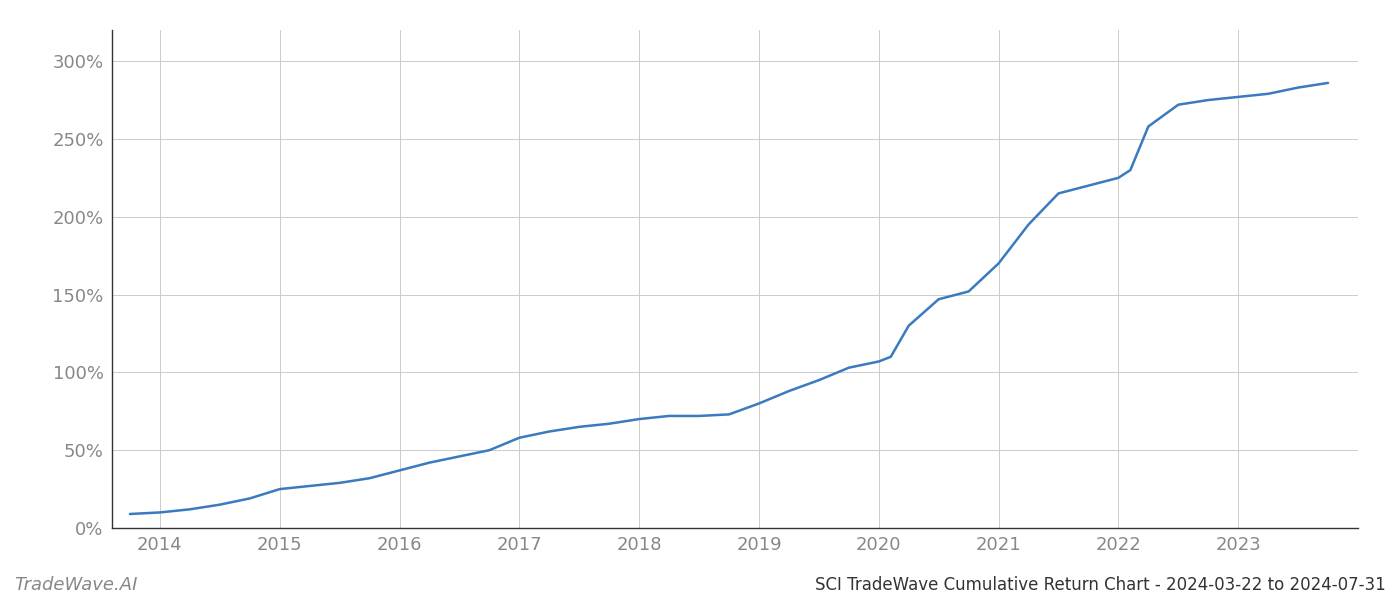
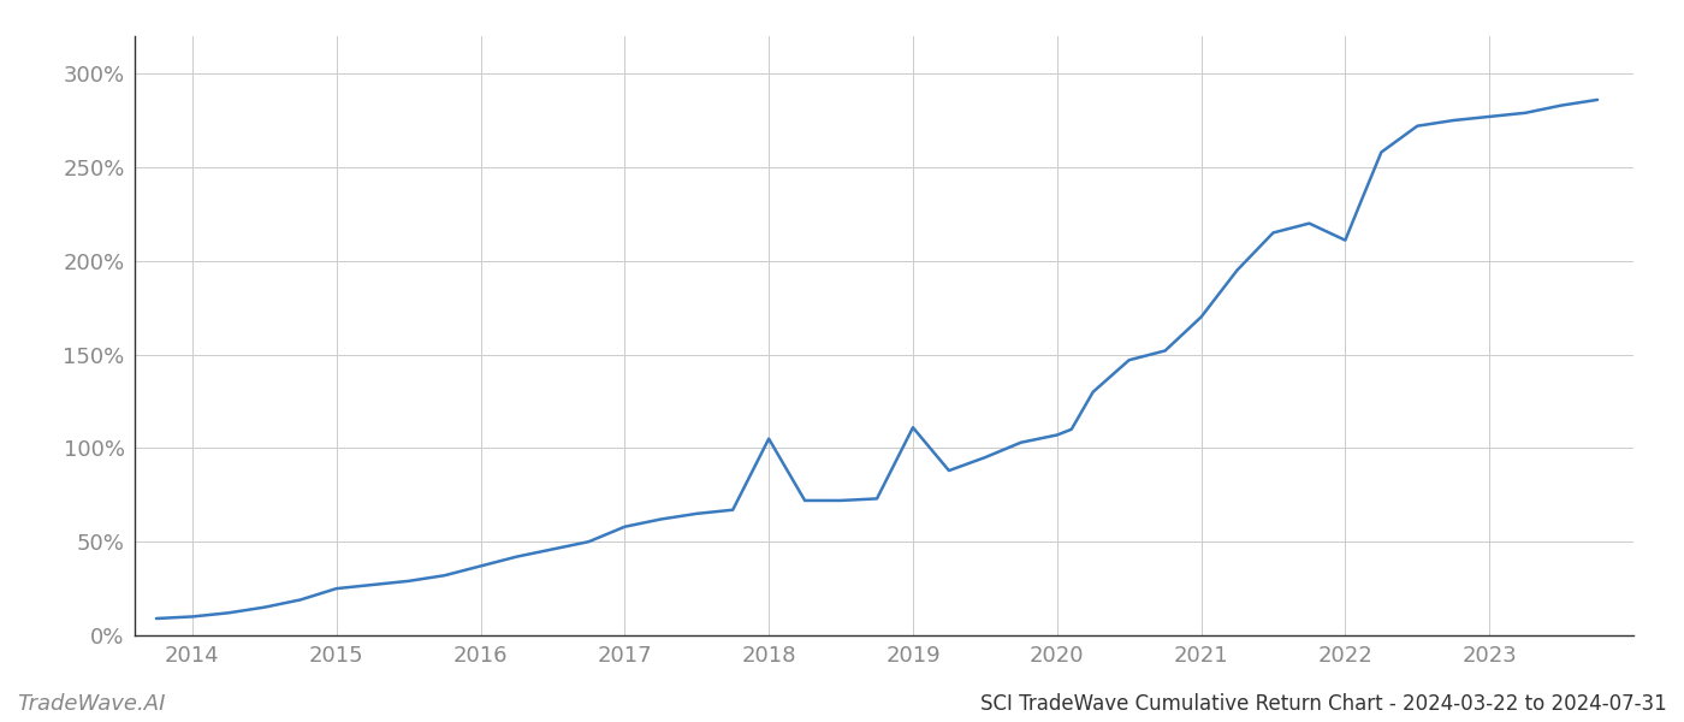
2018: 70% -> 105%
2019: 80% -> 111%
2022: 225% -> 211%
